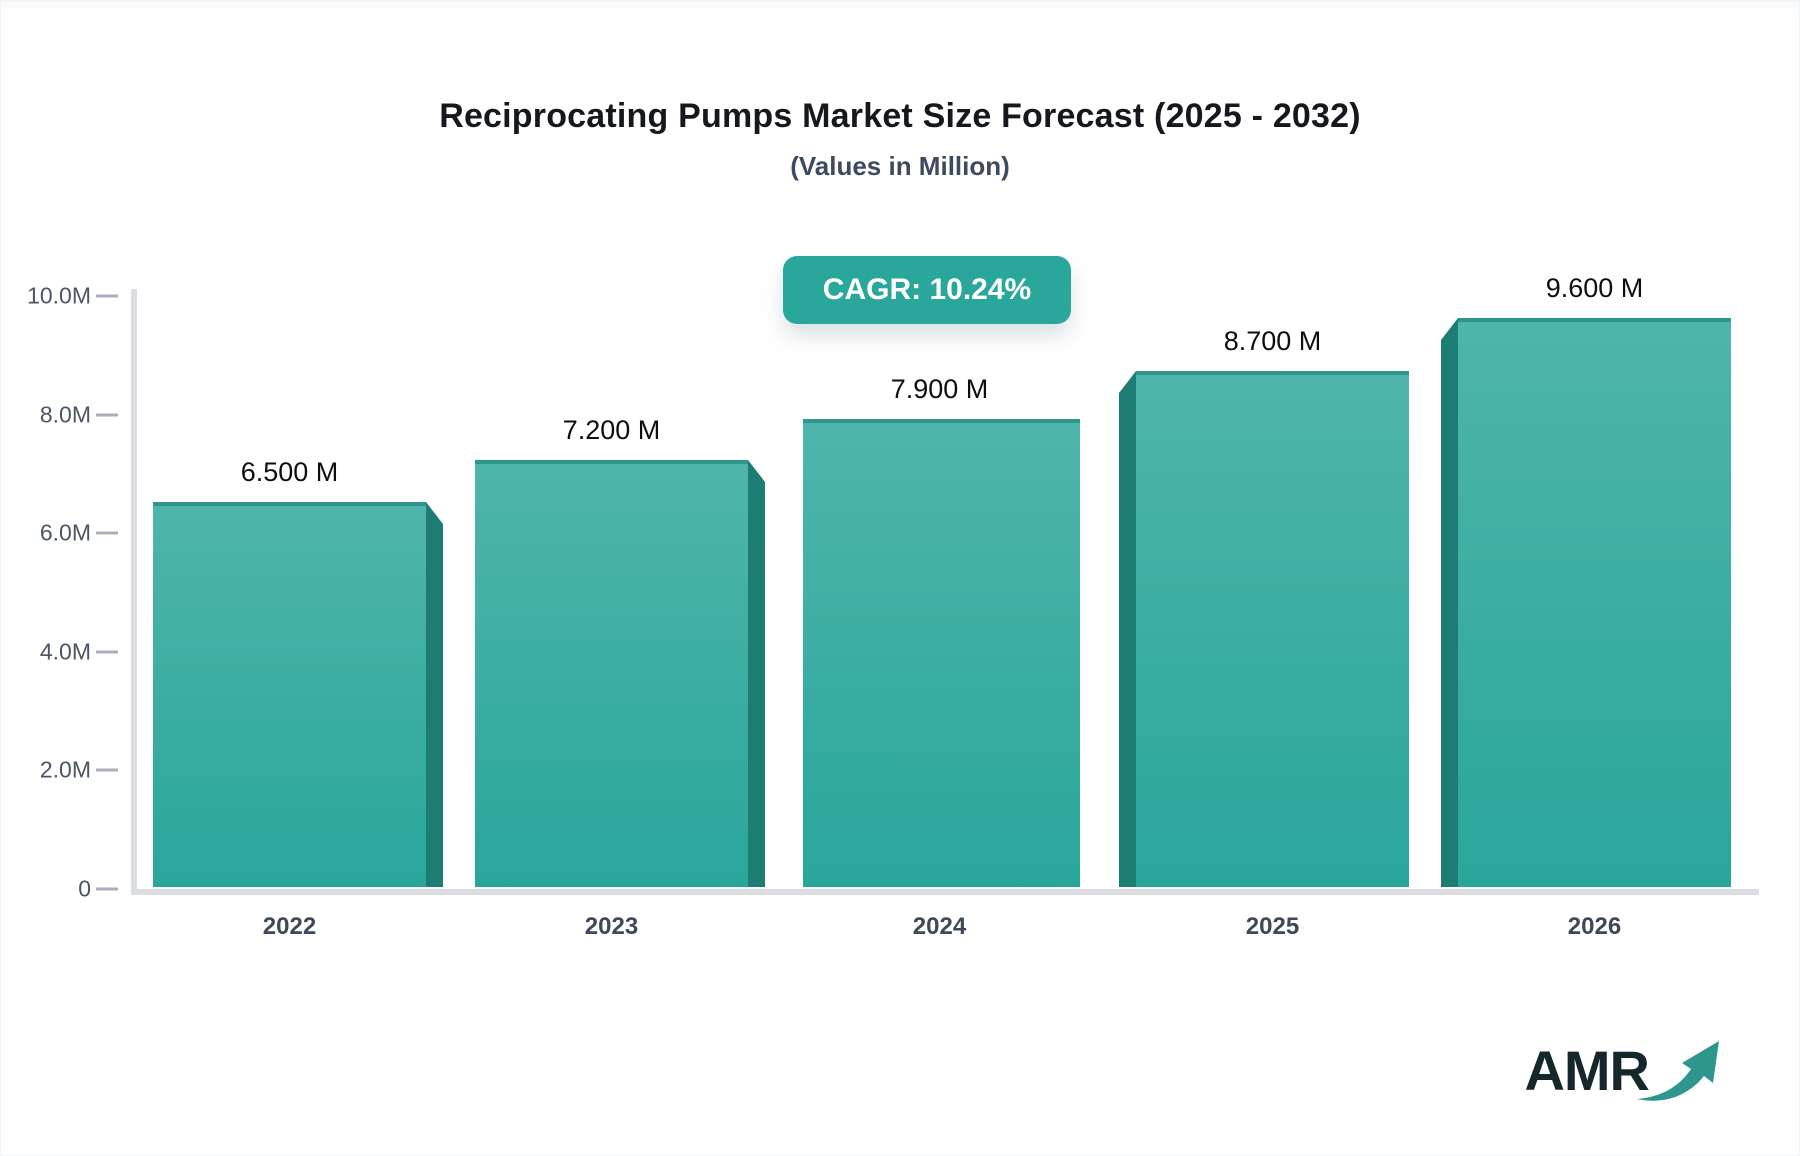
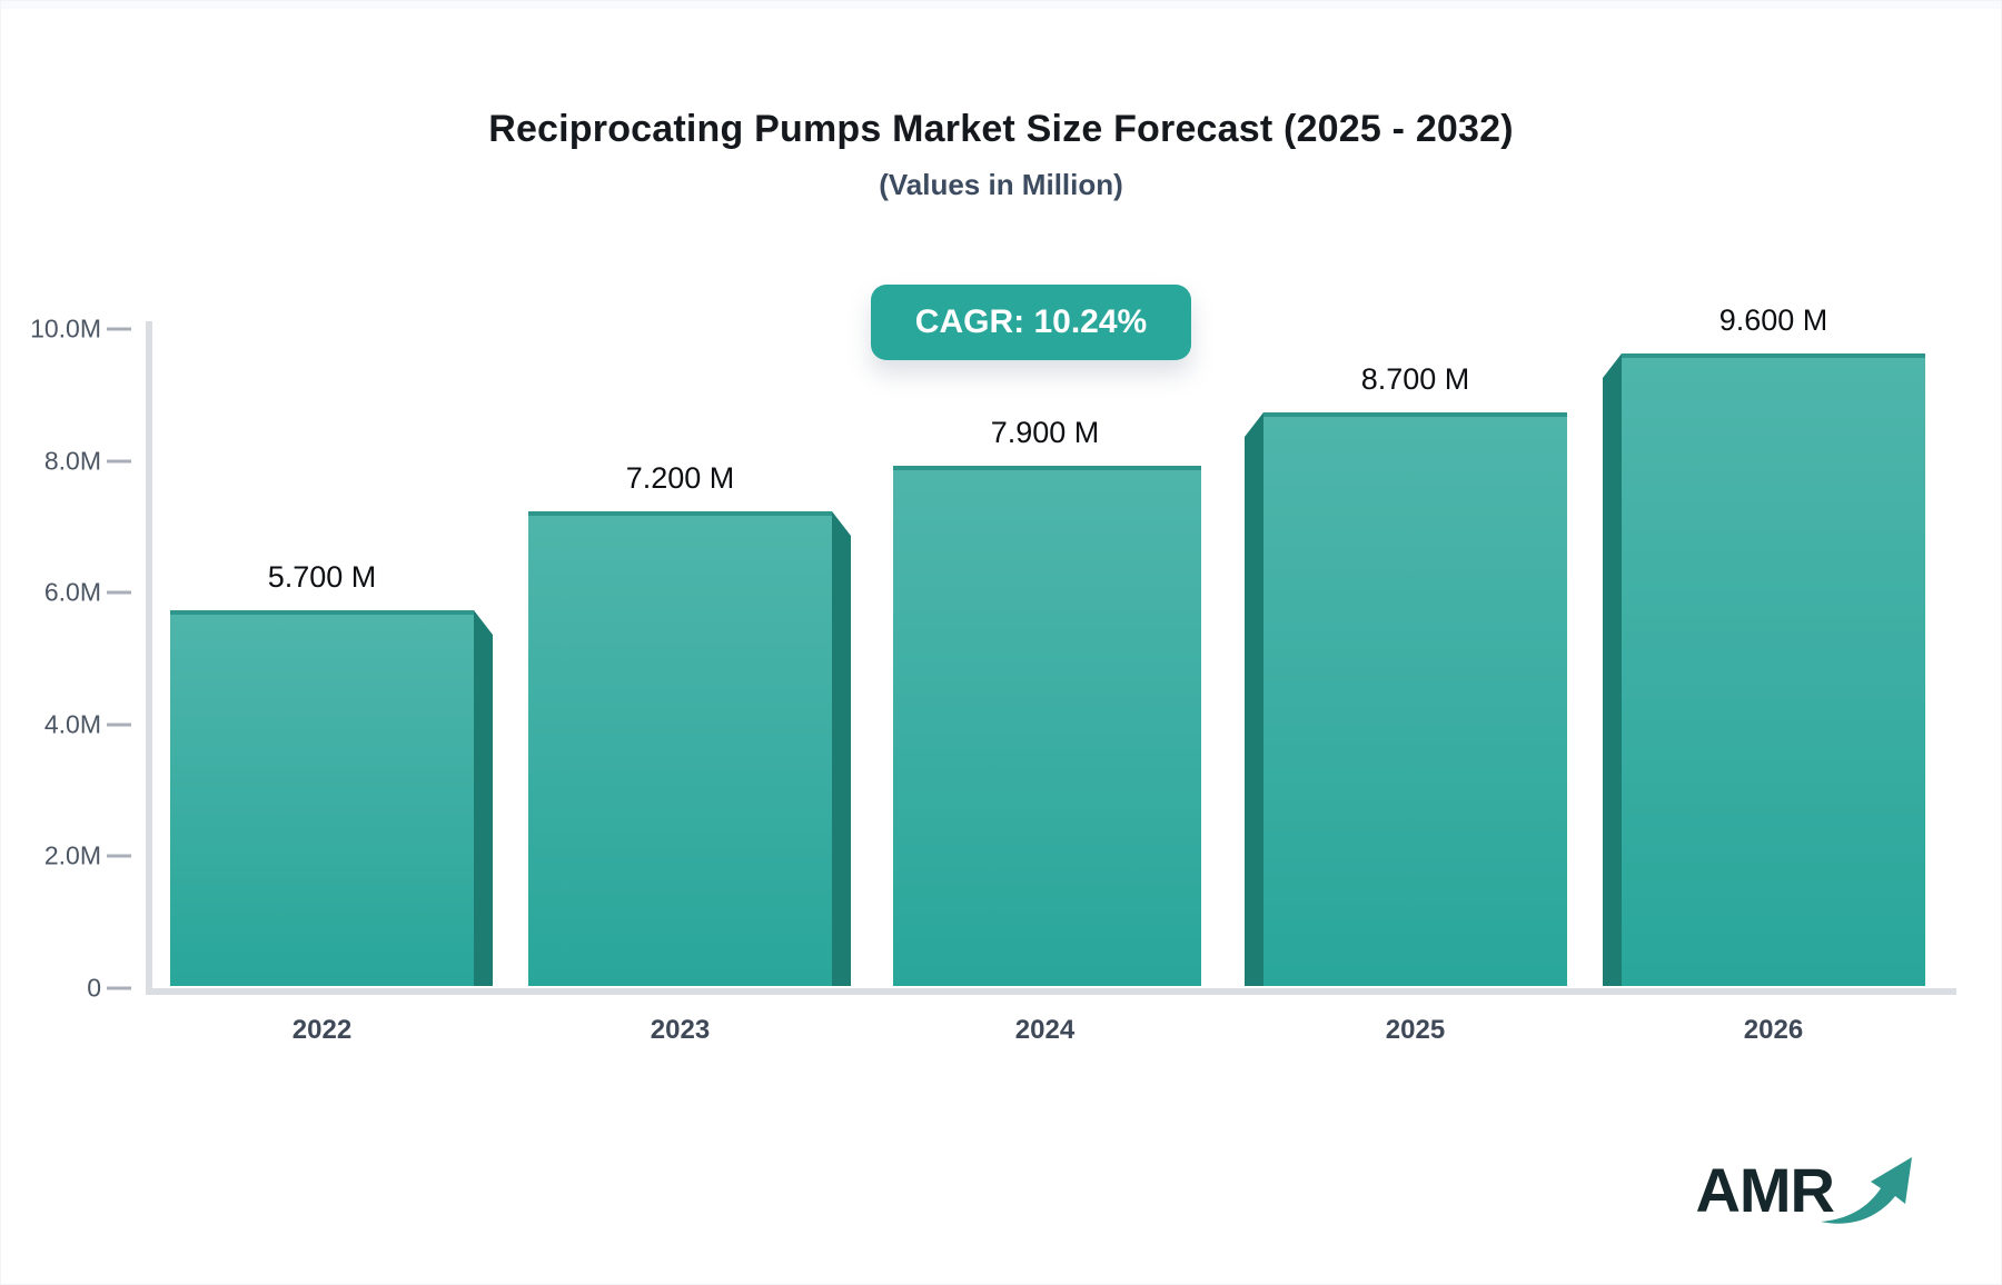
2022: 6.500 -> 5.700
